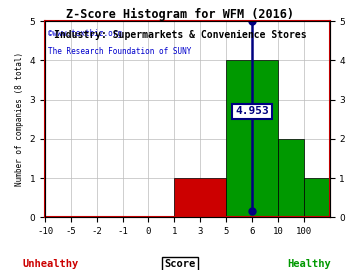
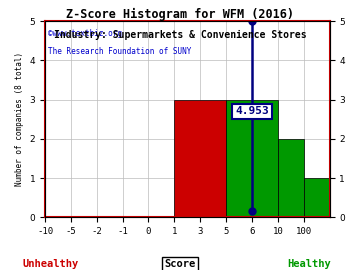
3: 1 -> 3
6: 4 -> 3
